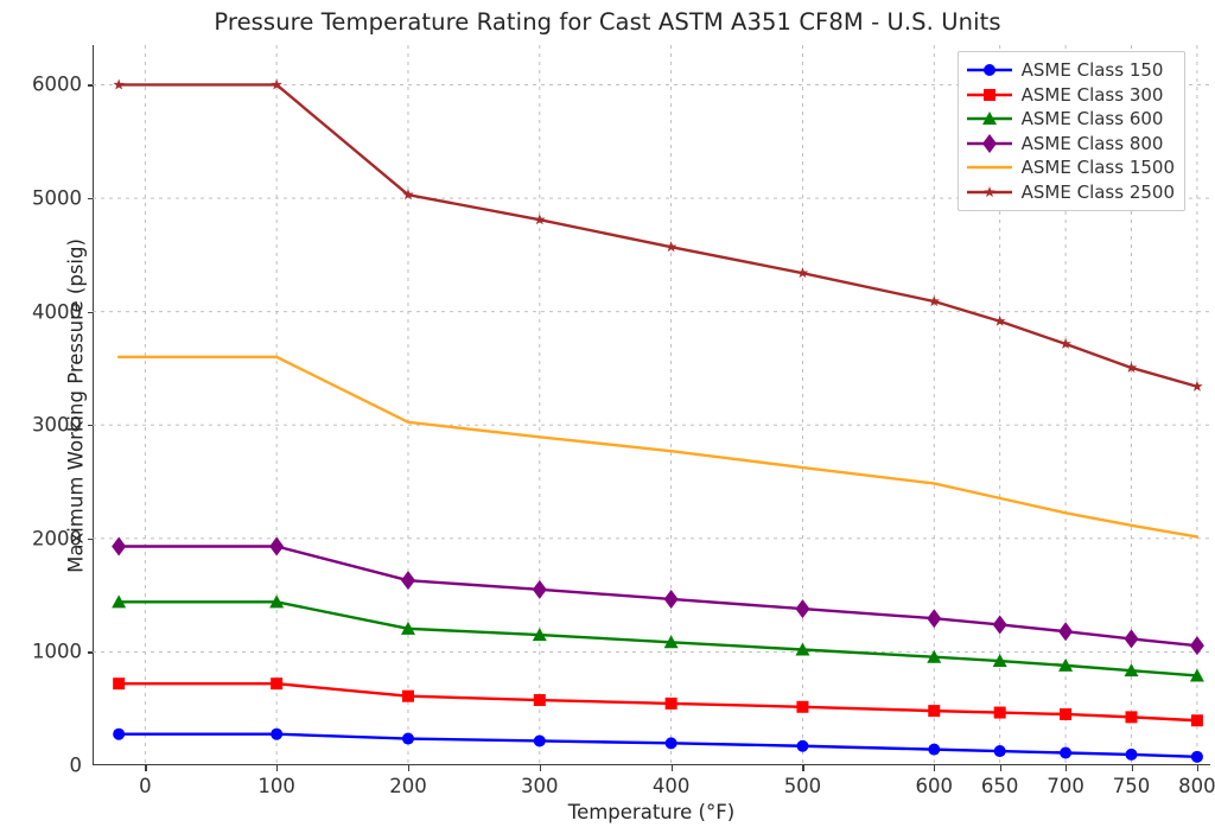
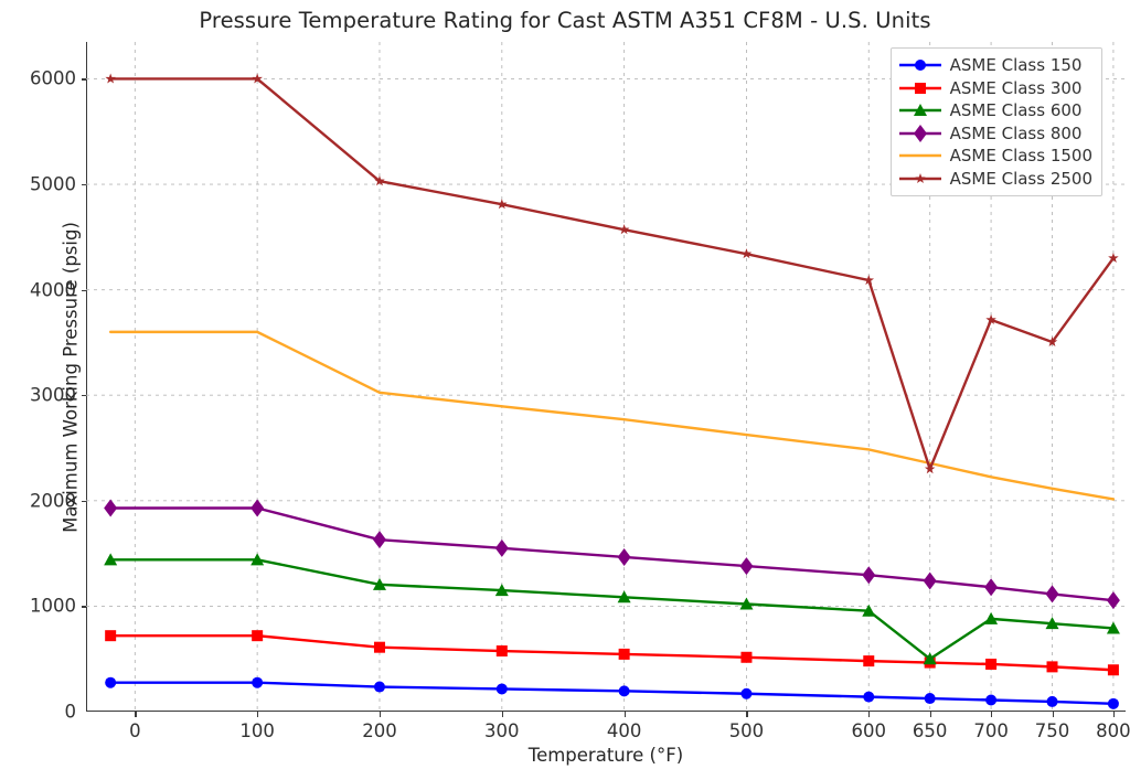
ASME Class 600/650: 900 -> 500
ASME Class 2500/650: 3900 -> 2300
ASME Class 2500/800: 3300 -> 4300
